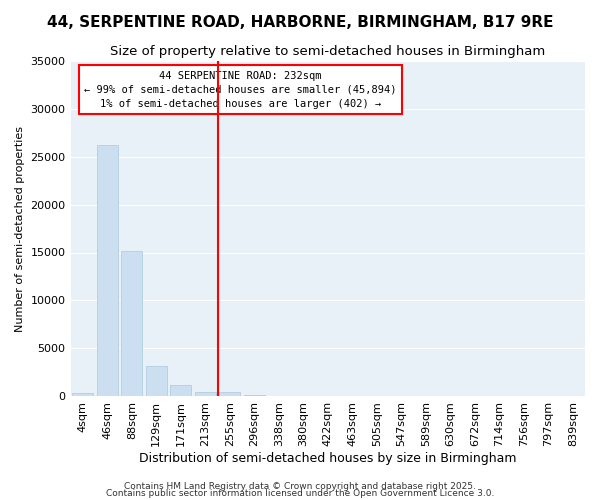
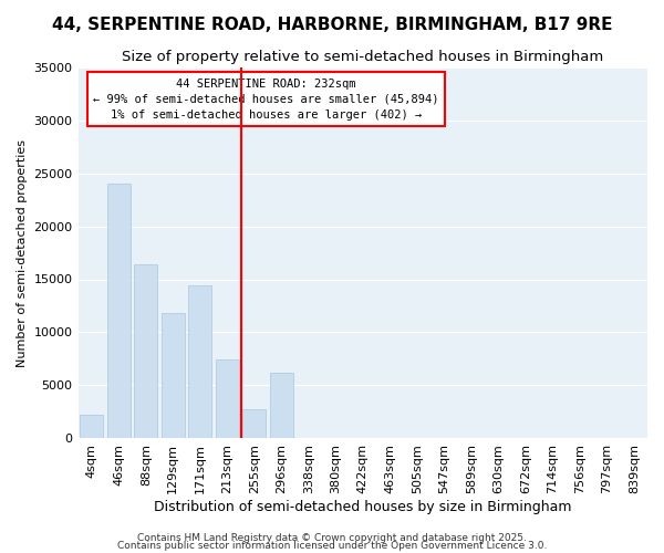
4sqm: 400 -> 2200
46sqm: 26200 -> 24000
88sqm: 15200 -> 16400
129sqm: 3200 -> 11800
171sqm: 1200 -> 14400
213sqm: 400 -> 7400
255sqm: 400 -> 2800
296sqm: 100 -> 6200
